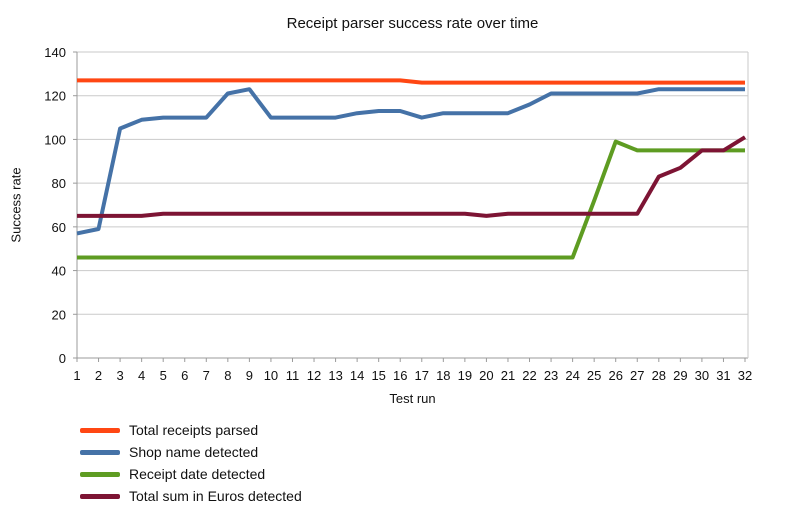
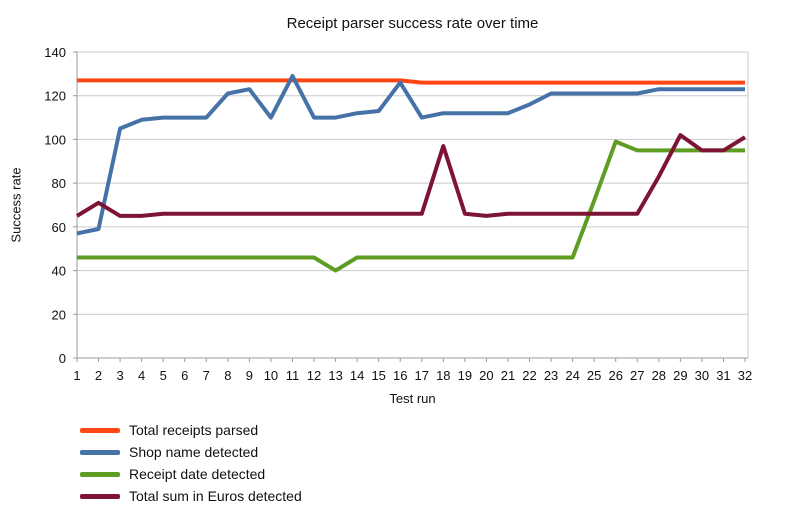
Total sum in Euros detected/2: 65 -> 71
Shop name detected/11: 110 -> 129
Receipt date detected/13: 46 -> 40
Shop name detected/16: 113 -> 126
Total sum in Euros detected/18: 66 -> 97
Total sum in Euros detected/29: 87 -> 102
